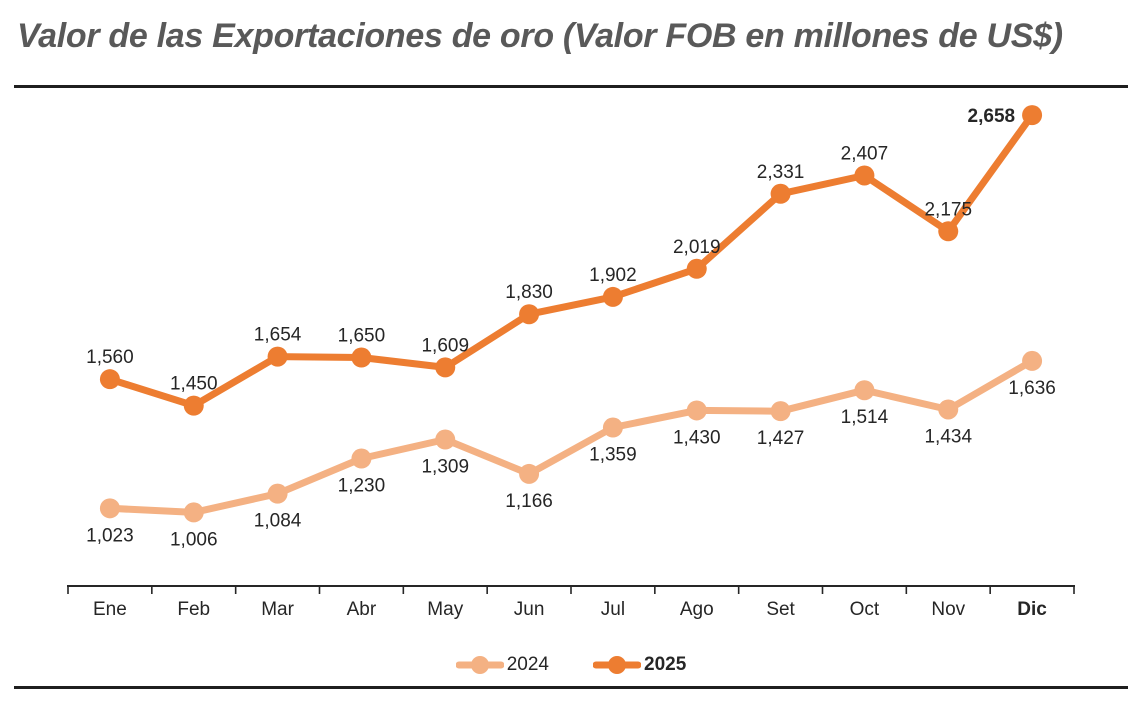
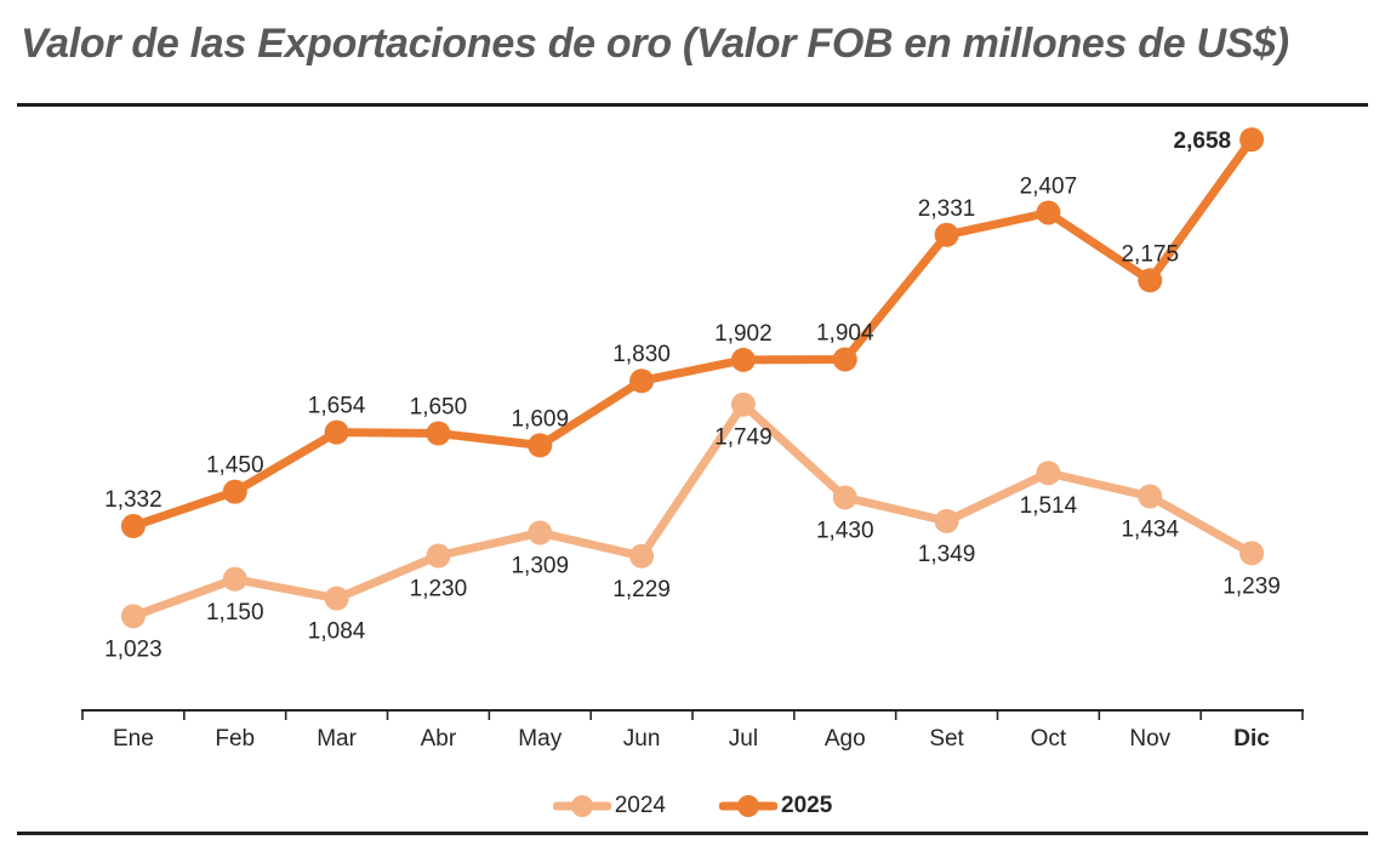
2025/Ene: 1,560 -> 1,332
2024/Feb: 1,006 -> 1,150
2024/Jun: 1,166 -> 1,229
2024/Jul: 1,359 -> 1,749
2025/Ago: 2,019 -> 1,904
2024/Set: 1,427 -> 1,349
2024/Dic: 1,636 -> 1,239
